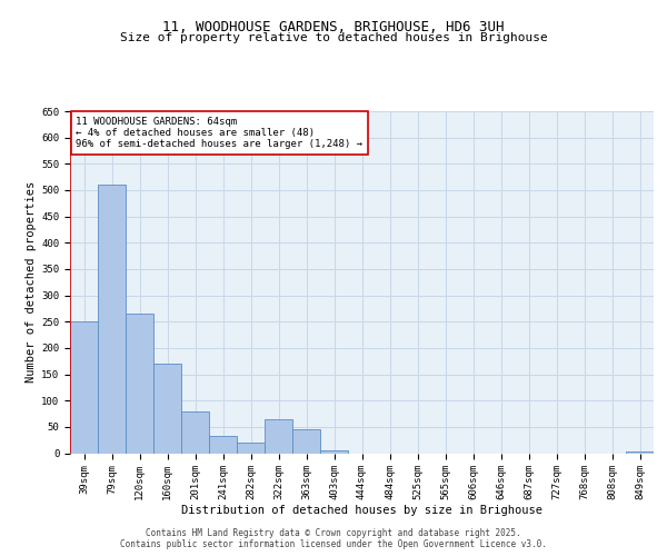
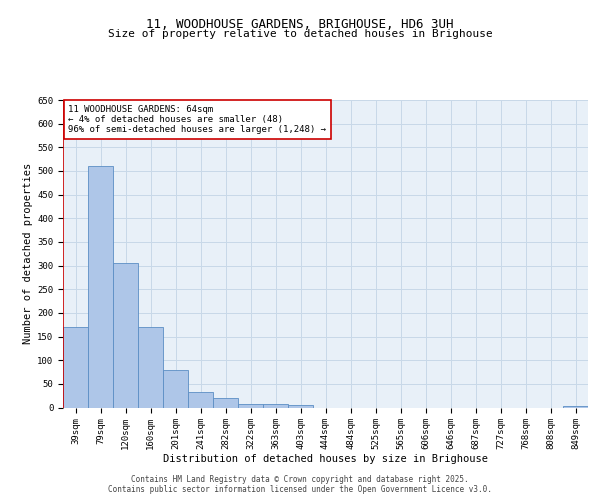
39sqm: 250 -> 170
120sqm: 265 -> 305
322sqm: 65 -> 8
363sqm: 45 -> 8
